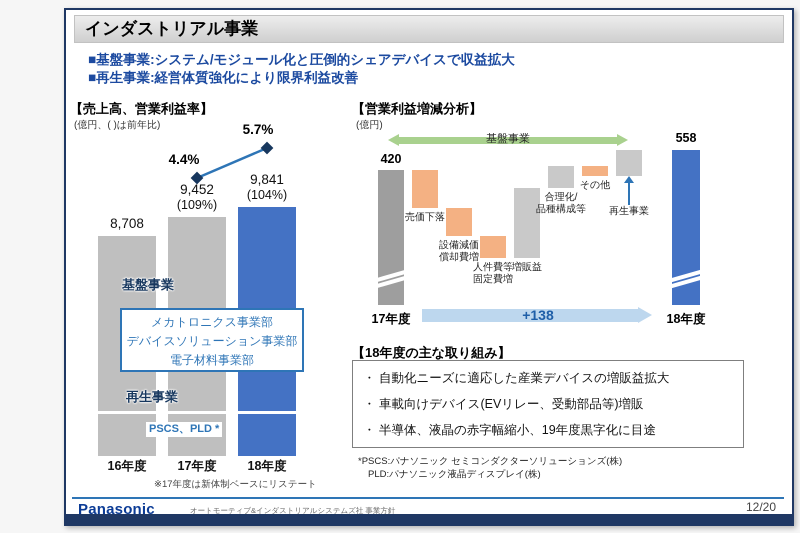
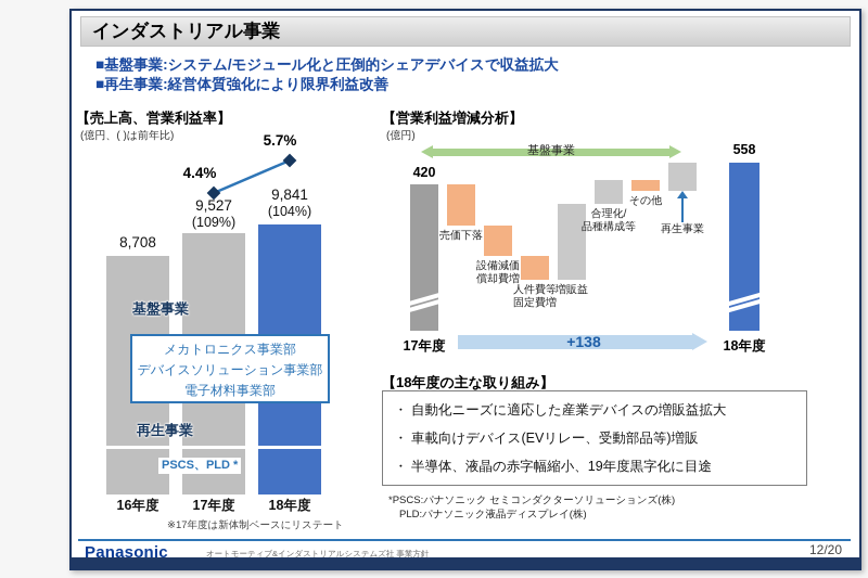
【売上高、営業利益率】/17年度: 9,452 -> 9,527
